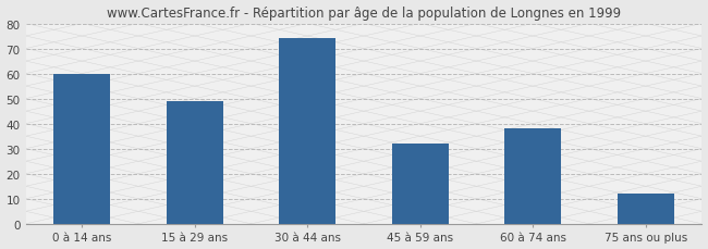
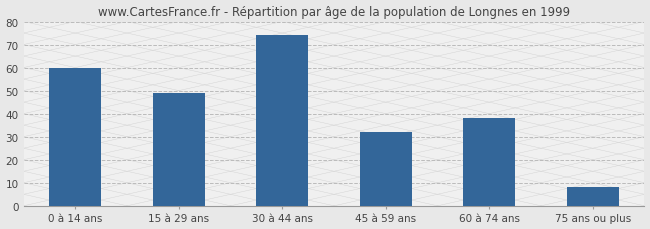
75 ans ou plus: 12 -> 8
